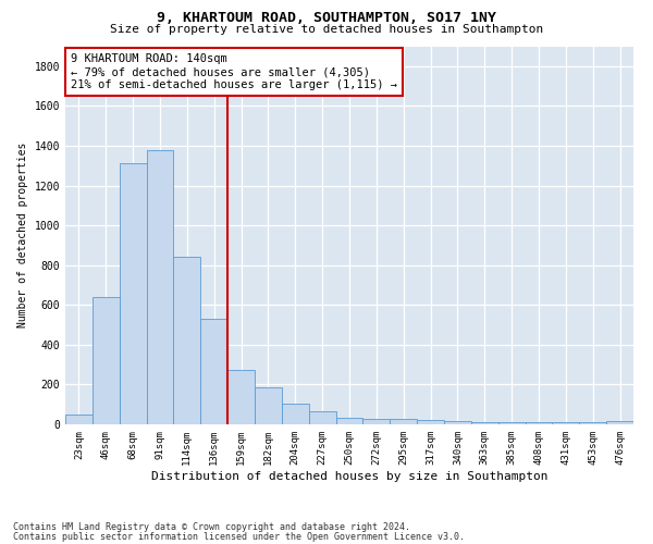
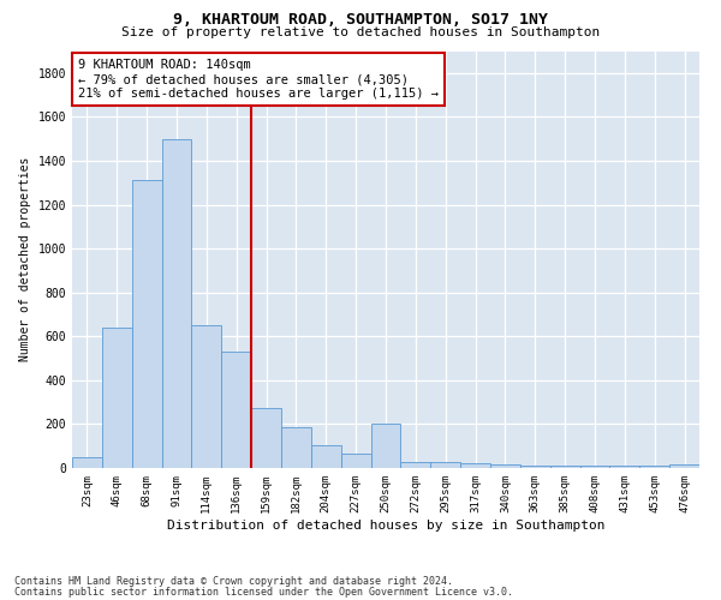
91sqm: 1380 -> 1500
114sqm: 840 -> 650
250sqm: 40 -> 200
